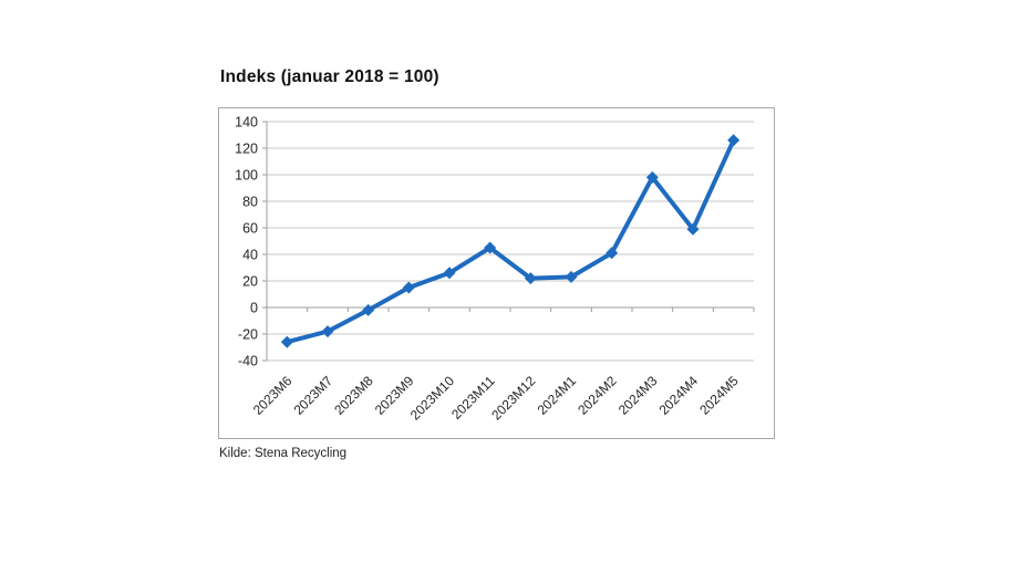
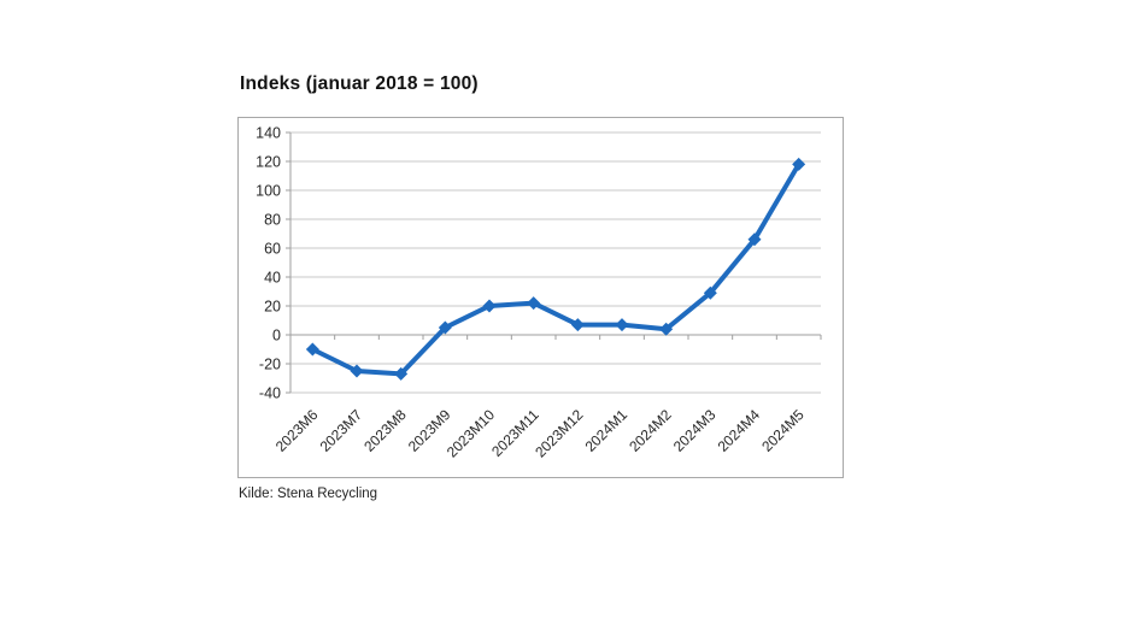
2023M6: -26 -> -10
2023M7: -18 -> -25
2023M8: -2 -> -27
2023M9: 15 -> 5
2023M10: 26 -> 20
2023M11: 45 -> 22
2023M12: 22 -> 7
2024M1: 23 -> 7
2024M2: 41 -> 4
2024M3: 98 -> 29
2024M4: 59 -> 66
2024M5: 126 -> 118
